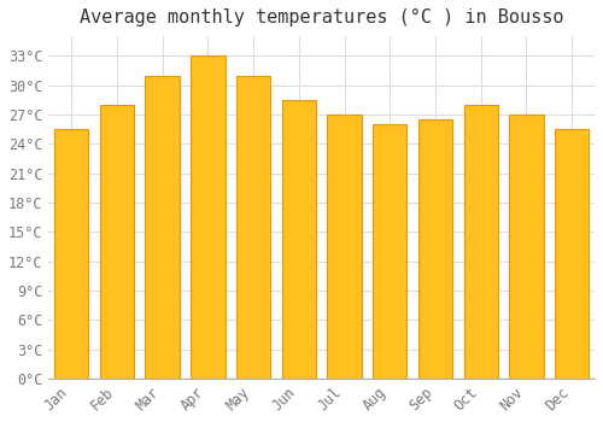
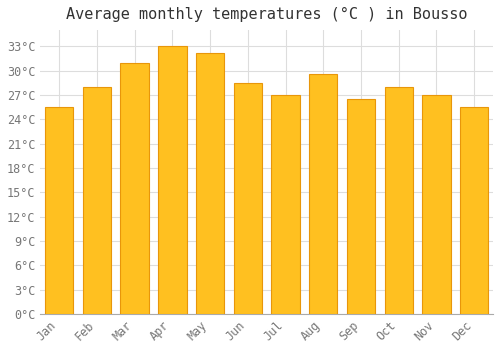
May: 31.0°C -> 32.2°C
Aug: 26.0°C -> 29.6°C
